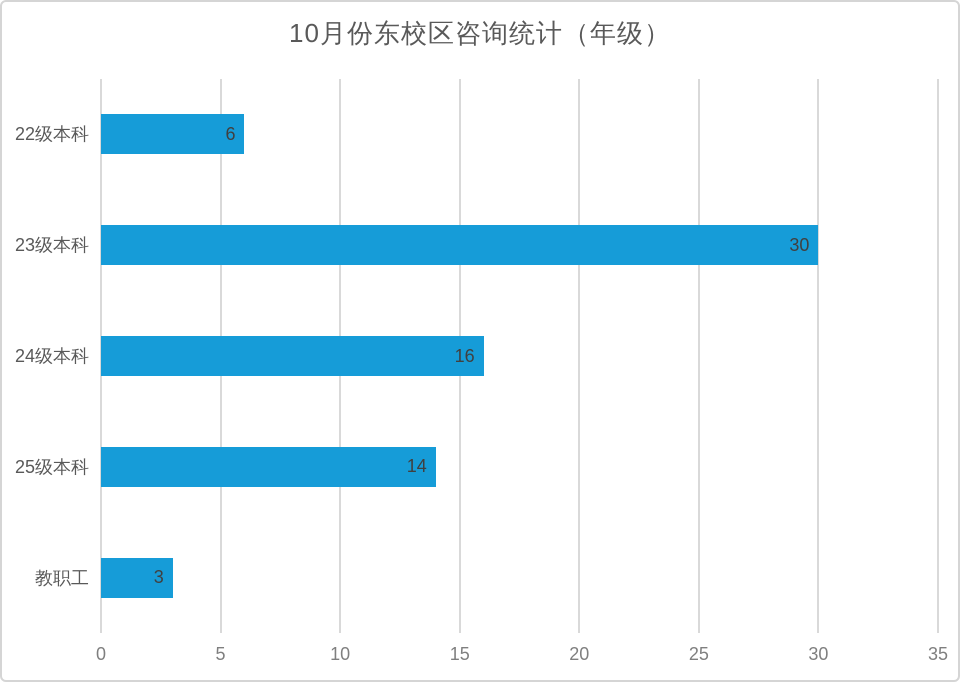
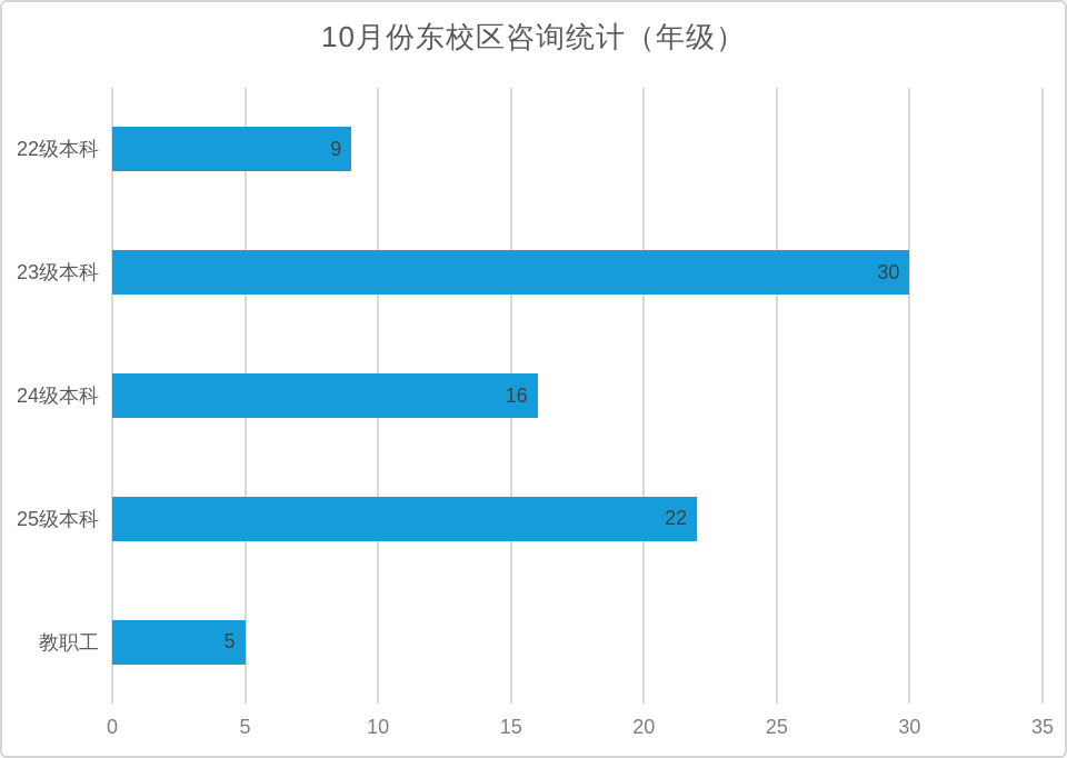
22级本科: 6 -> 9
25级本科: 14 -> 22
教职工: 3 -> 5
